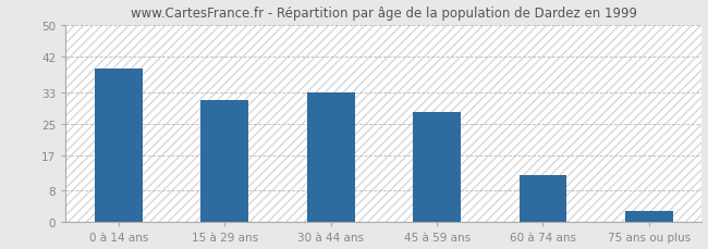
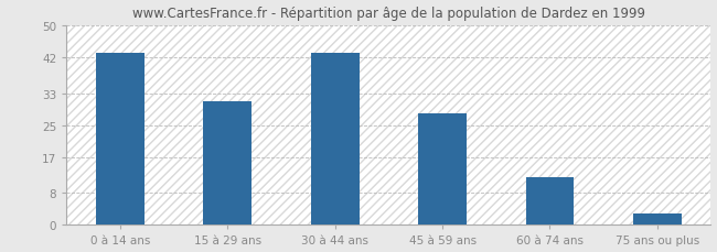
0 à 14 ans: 39 -> 43
30 à 44 ans: 33 -> 43
